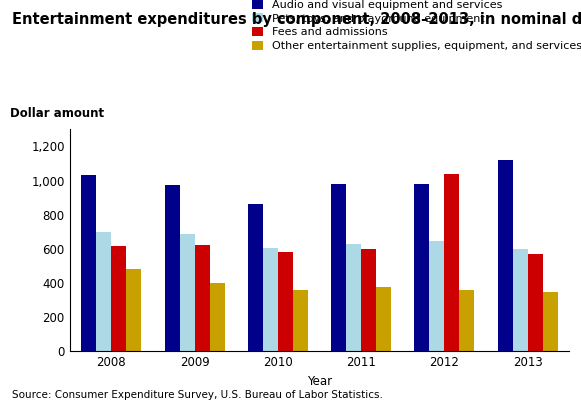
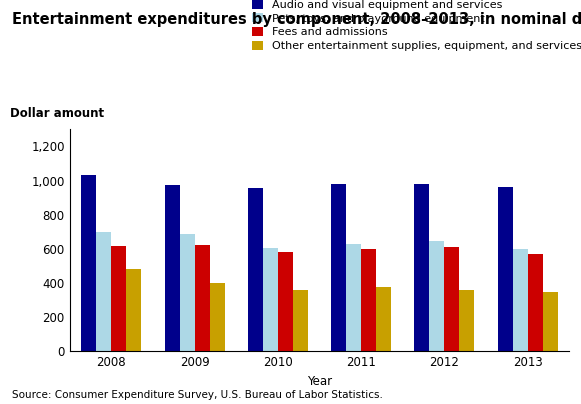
Audio and visual equipment and services/2010: 860 -> 960
Fees and admissions/2012: 1,040 -> 610
Audio and visual equipment and services/2013: 1,120 -> 960
